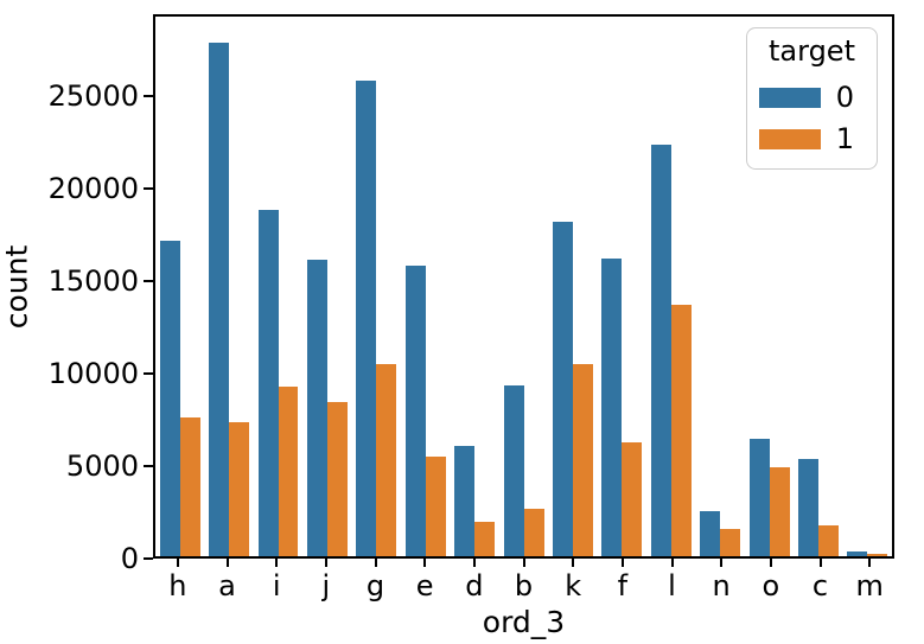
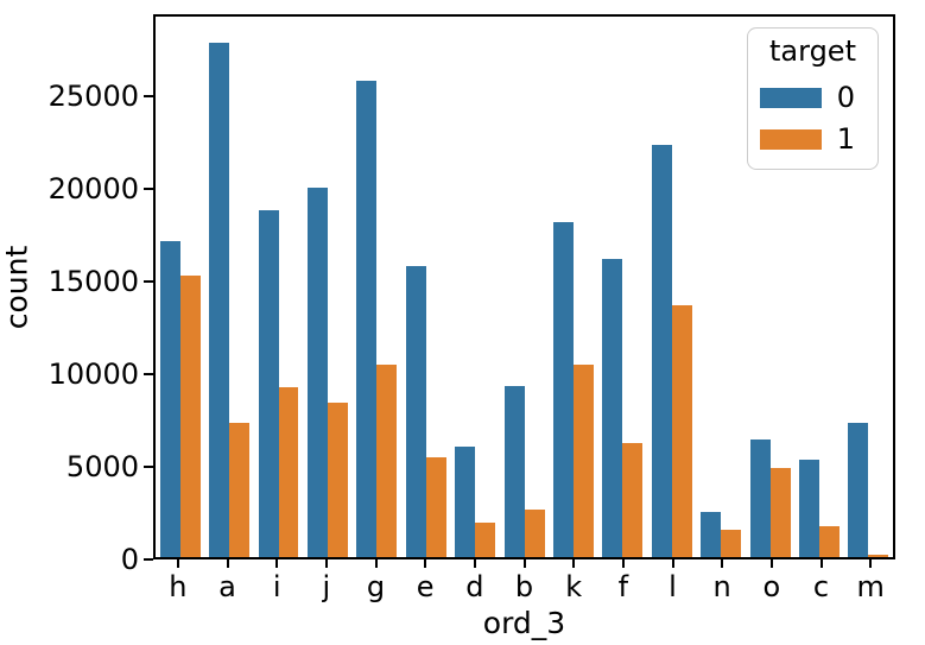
1/h: 7600 -> 15300
0/j: 16200 -> 20100
0/m: 200 -> 7300
